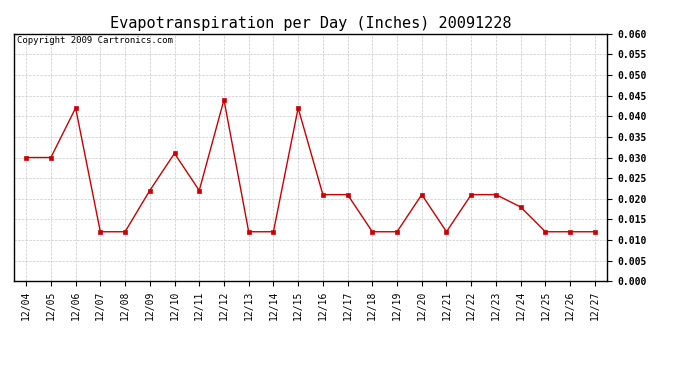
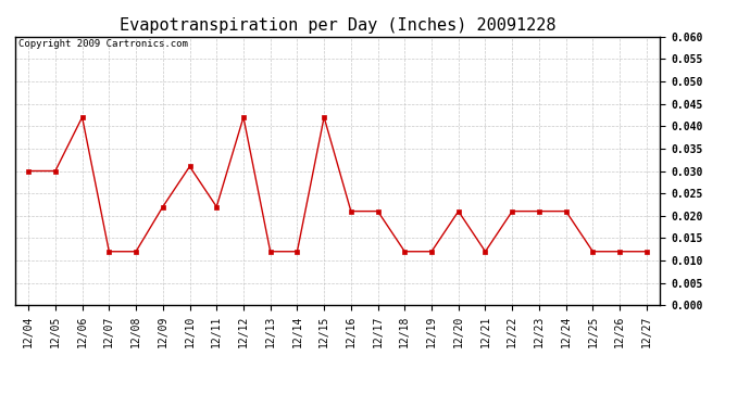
12/12: 0.044 -> 0.042
12/24: 0.018 -> 0.021
